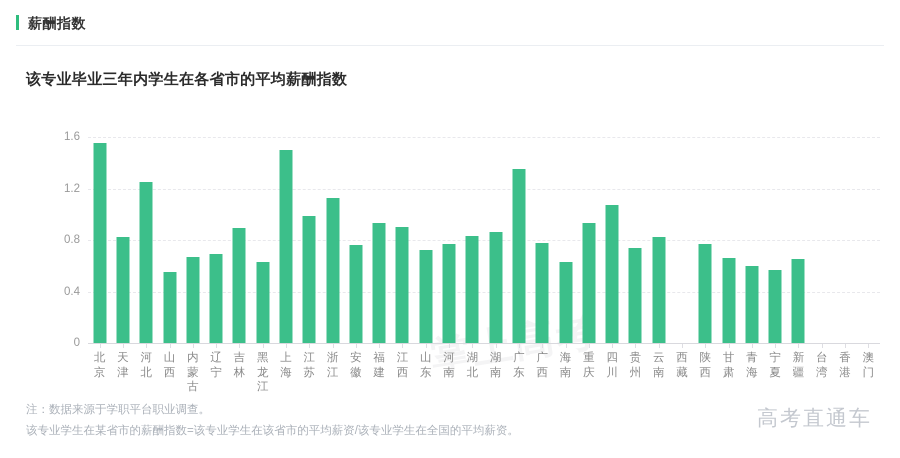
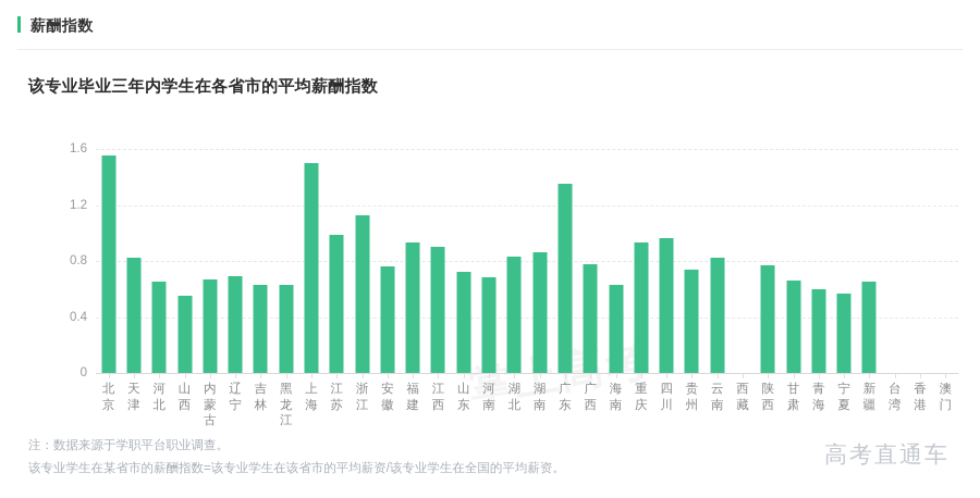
河北: 1.25 -> 0.65
吉林: 0.89 -> 0.63
河南: 0.77 -> 0.68
四川: 1.07 -> 0.96
